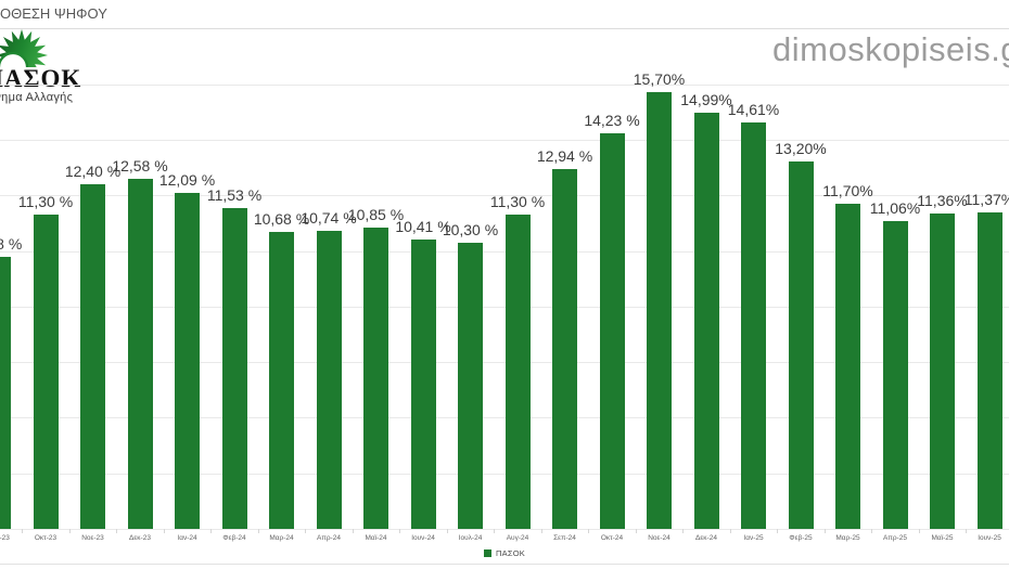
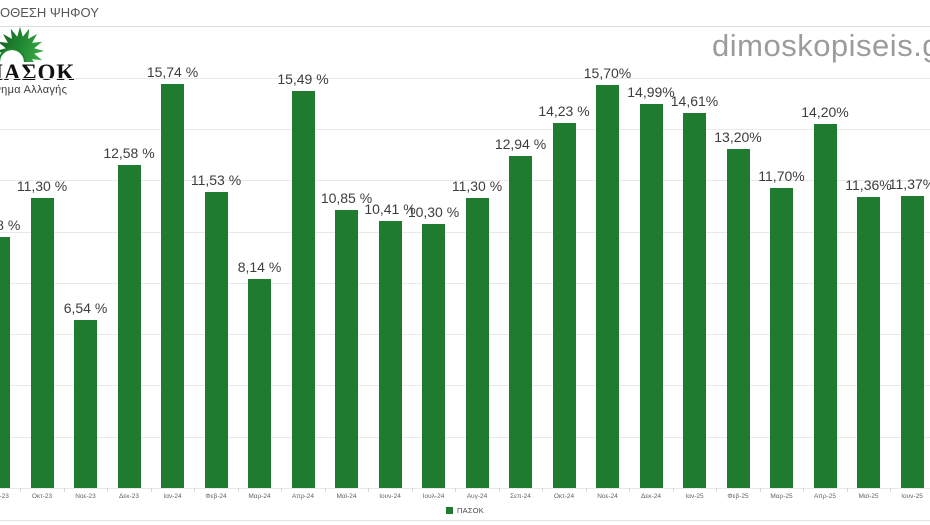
Νοε-23: 12,40 -> 6,54
Ιαν-24: 12,09 -> 15,74
Μαρ-24: 10,68 -> 8,14
Απρ-24: 10,74 -> 15,49
Απρ-25: 11,06% -> 14,20%
